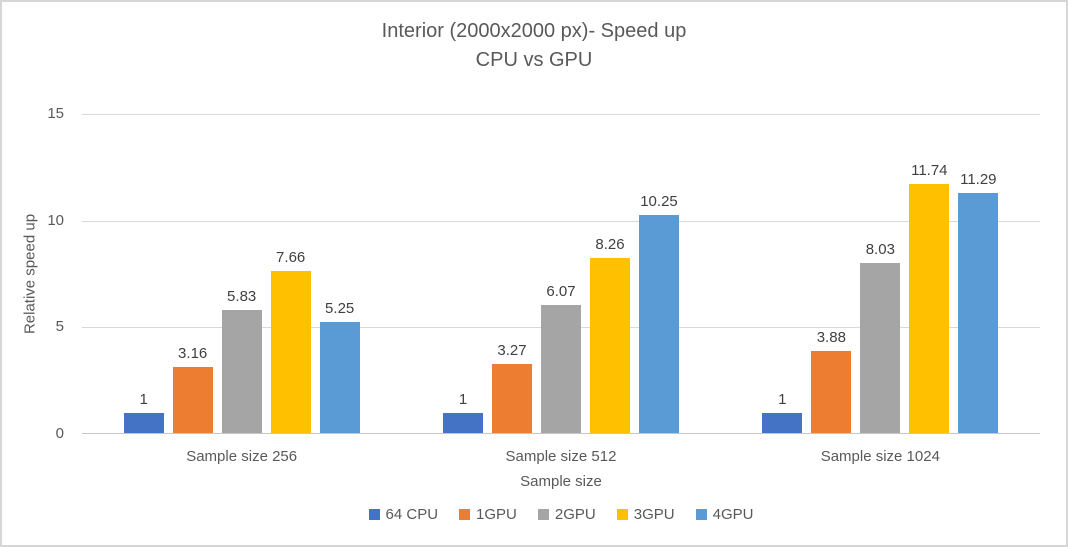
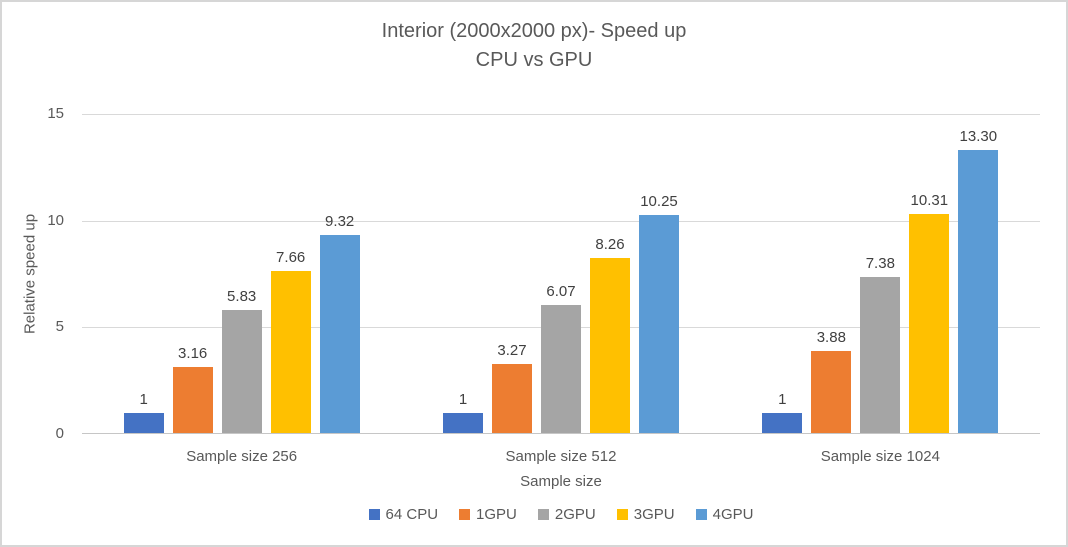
4GPU/Sample size 256: 5.25 -> 9.32
2GPU/Sample size 1024: 8.03 -> 7.38
3GPU/Sample size 1024: 11.74 -> 10.31
4GPU/Sample size 1024: 11.29 -> 13.30
